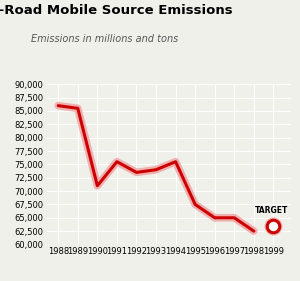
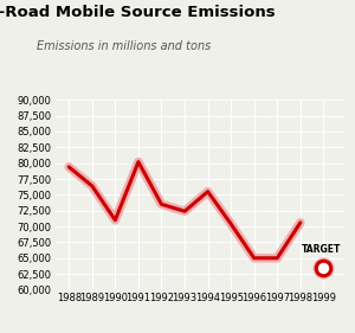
1988: 86,000 -> 79,400
1989: 85,500 -> 76,400
1991: 75,500 -> 80,200
1993: 74,000 -> 72,400
1995: 67,500 -> 70,400
1998: 62,500 -> 70,600
